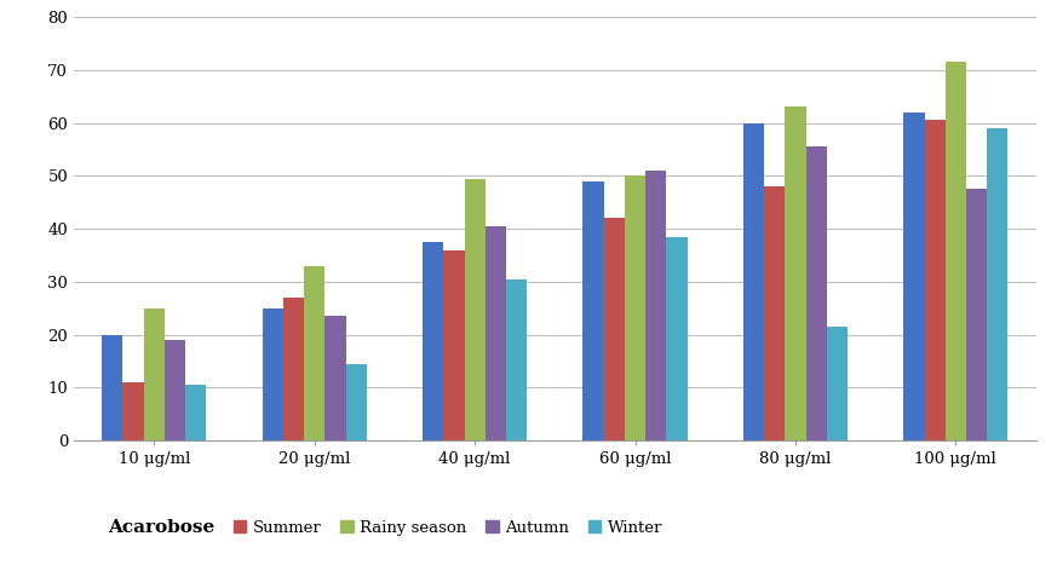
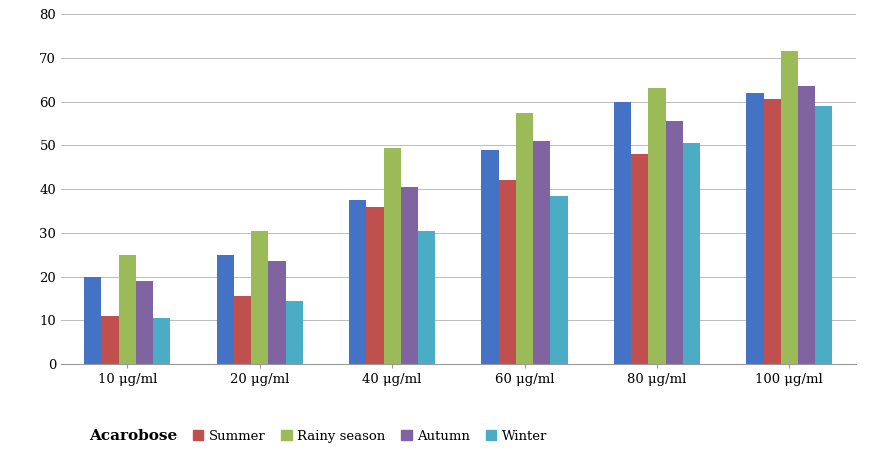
Summer/20 μg/ml: 27.0 -> 15.5
Rainy season/20 μg/ml: 33.0 -> 30.5
Rainy season/60 μg/ml: 50.0 -> 57.5
Winter/80 μg/ml: 21.5 -> 50.5
Autumn/100 μg/ml: 47.5 -> 63.5
